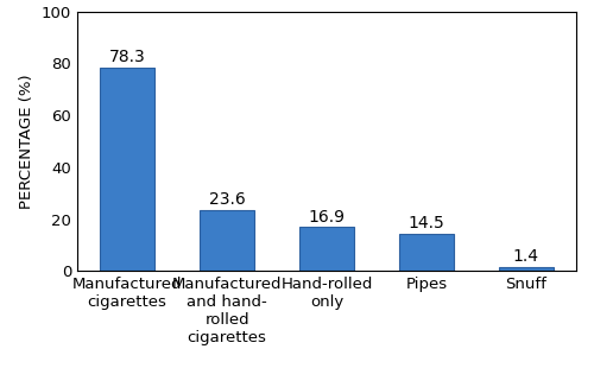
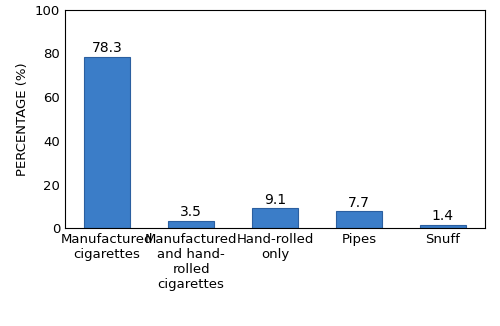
Manufactured and hand- rolled cigarettes: 23.6 -> 3.5
Hand-rolled only: 16.9 -> 9.1
Pipes: 14.5 -> 7.7
